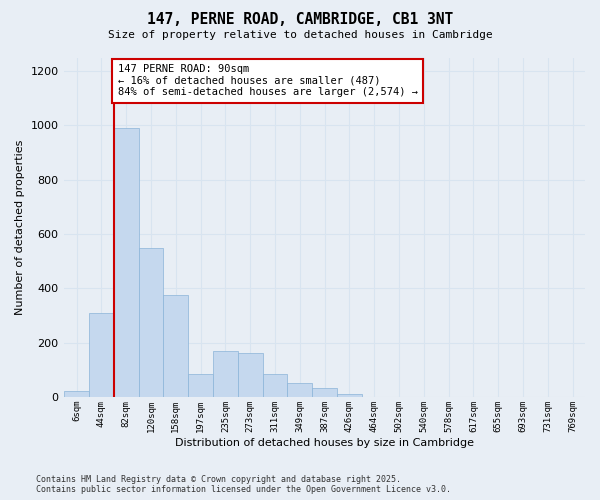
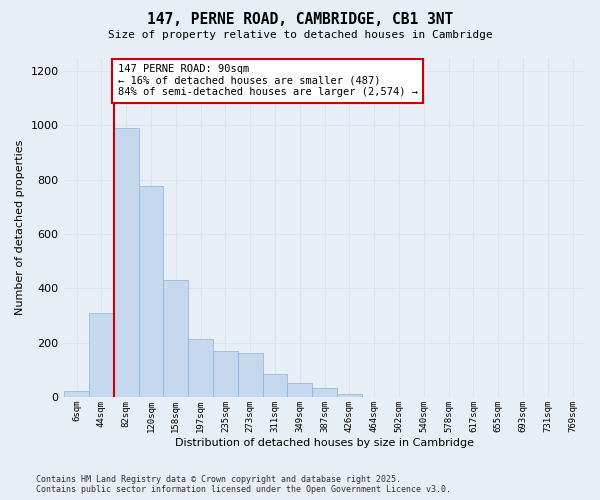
120sqm: 550 -> 775
158sqm: 375 -> 430
197sqm: 85 -> 215
